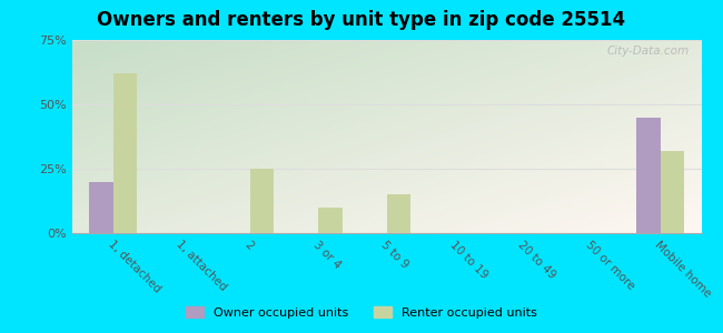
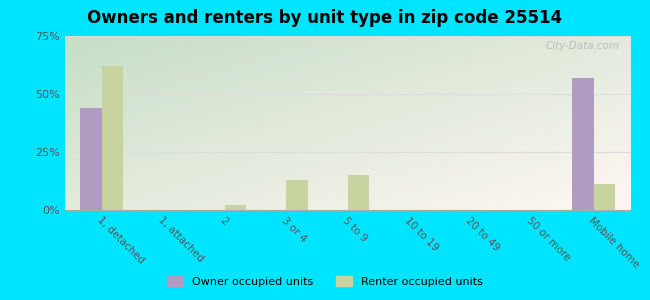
Owner occupied units/1, detached: 20% -> 44%
Renter occupied units/2: 25% -> 2%
Renter occupied units/3 or 4: 10% -> 13%
Owner occupied units/Mobile home: 45% -> 57%
Renter occupied units/Mobile home: 32% -> 11%
